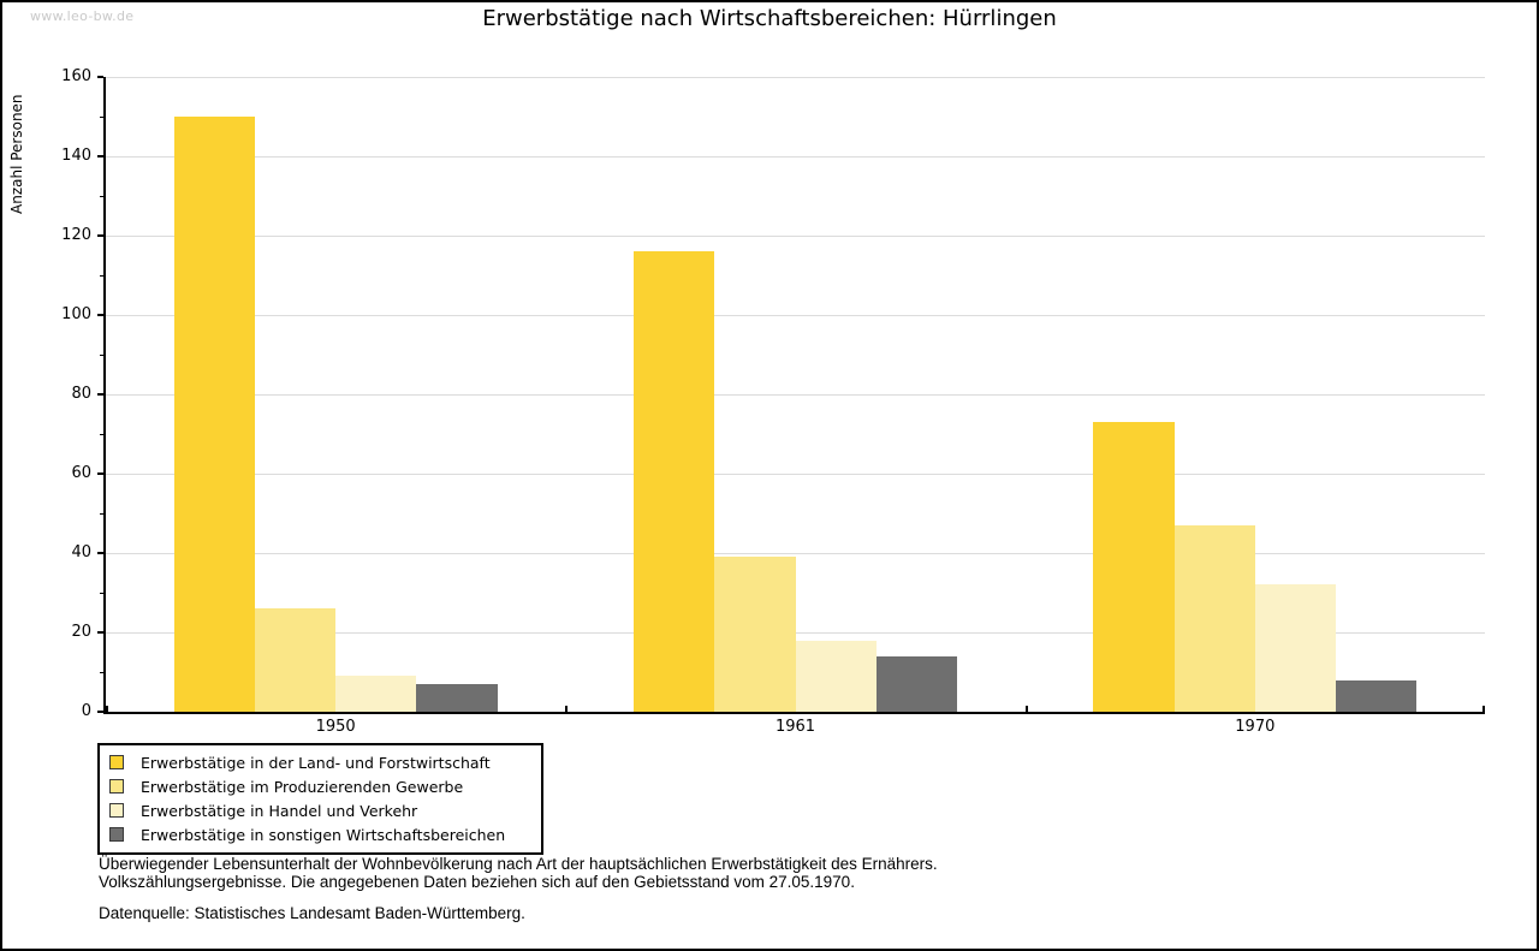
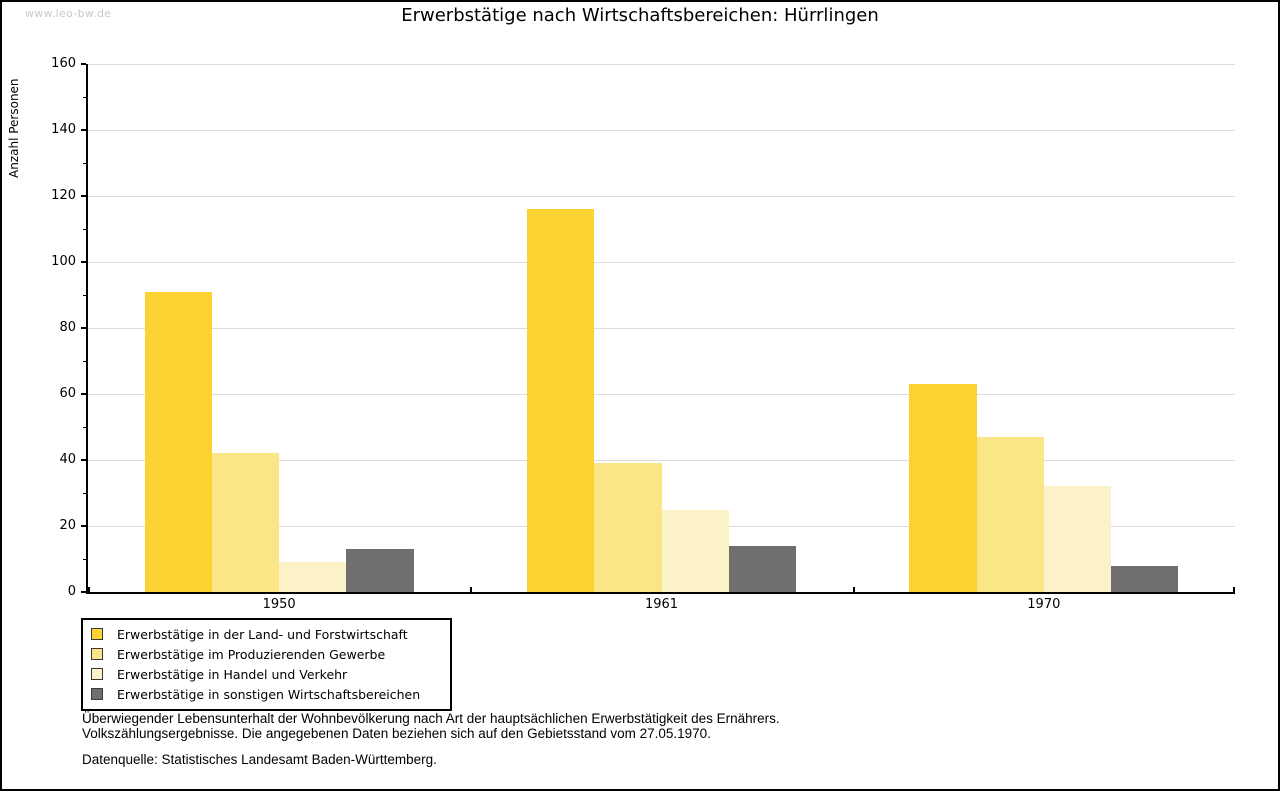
Erwerbstätige in der Land- und Forstwirtschaft/1950: 150 -> 91
Erwerbstätige im Produzierenden Gewerbe/1950: 26 -> 42
Erwerbstätige in sonstigen Wirtschaftsbereichen/1950: 7 -> 13
Erwerbstätige in Handel und Verkehr/1961: 18 -> 25
Erwerbstätige in der Land- und Forstwirtschaft/1970: 73 -> 63
